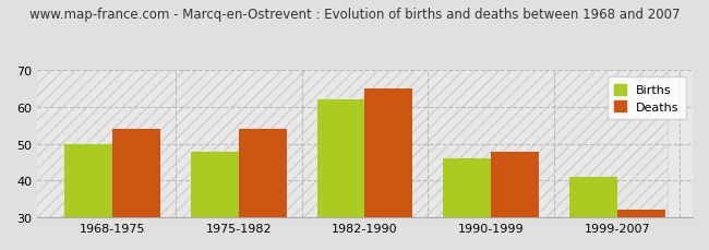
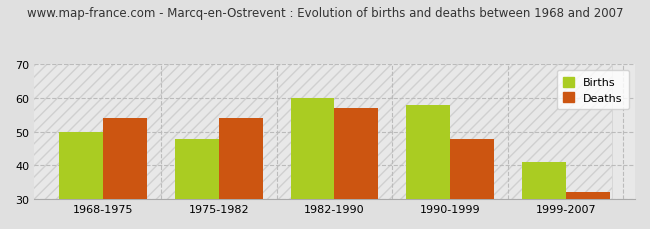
Births/1982-1990: 62 -> 60
Deaths/1982-1990: 65 -> 57
Births/1990-1999: 46 -> 58
